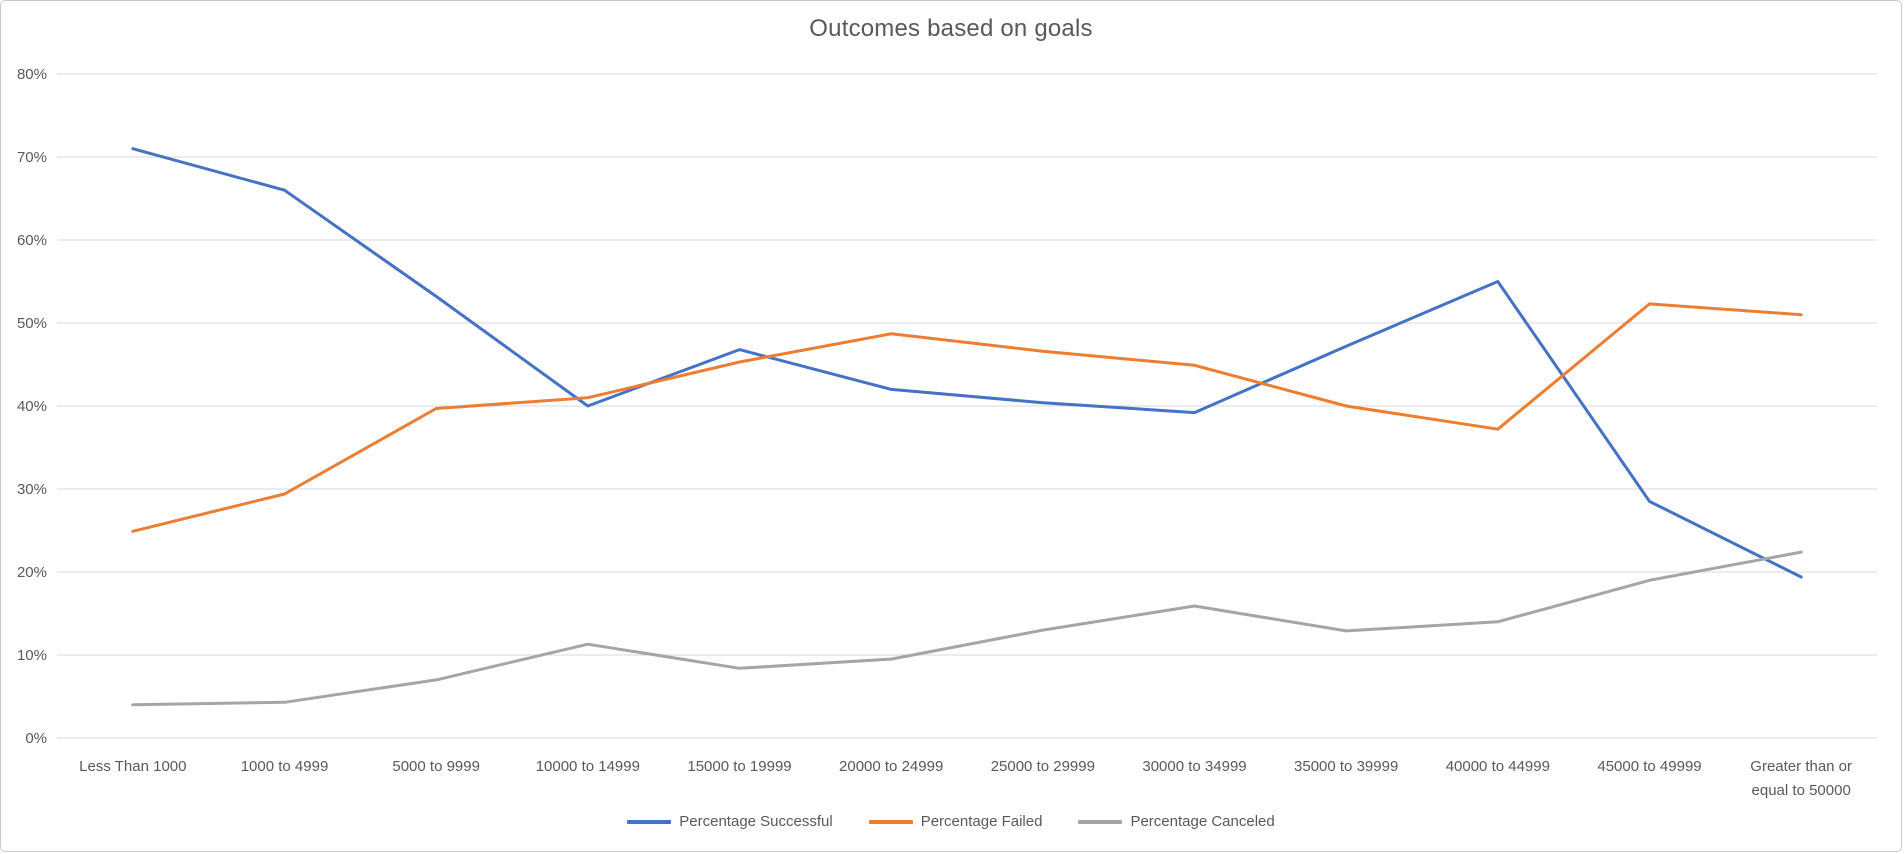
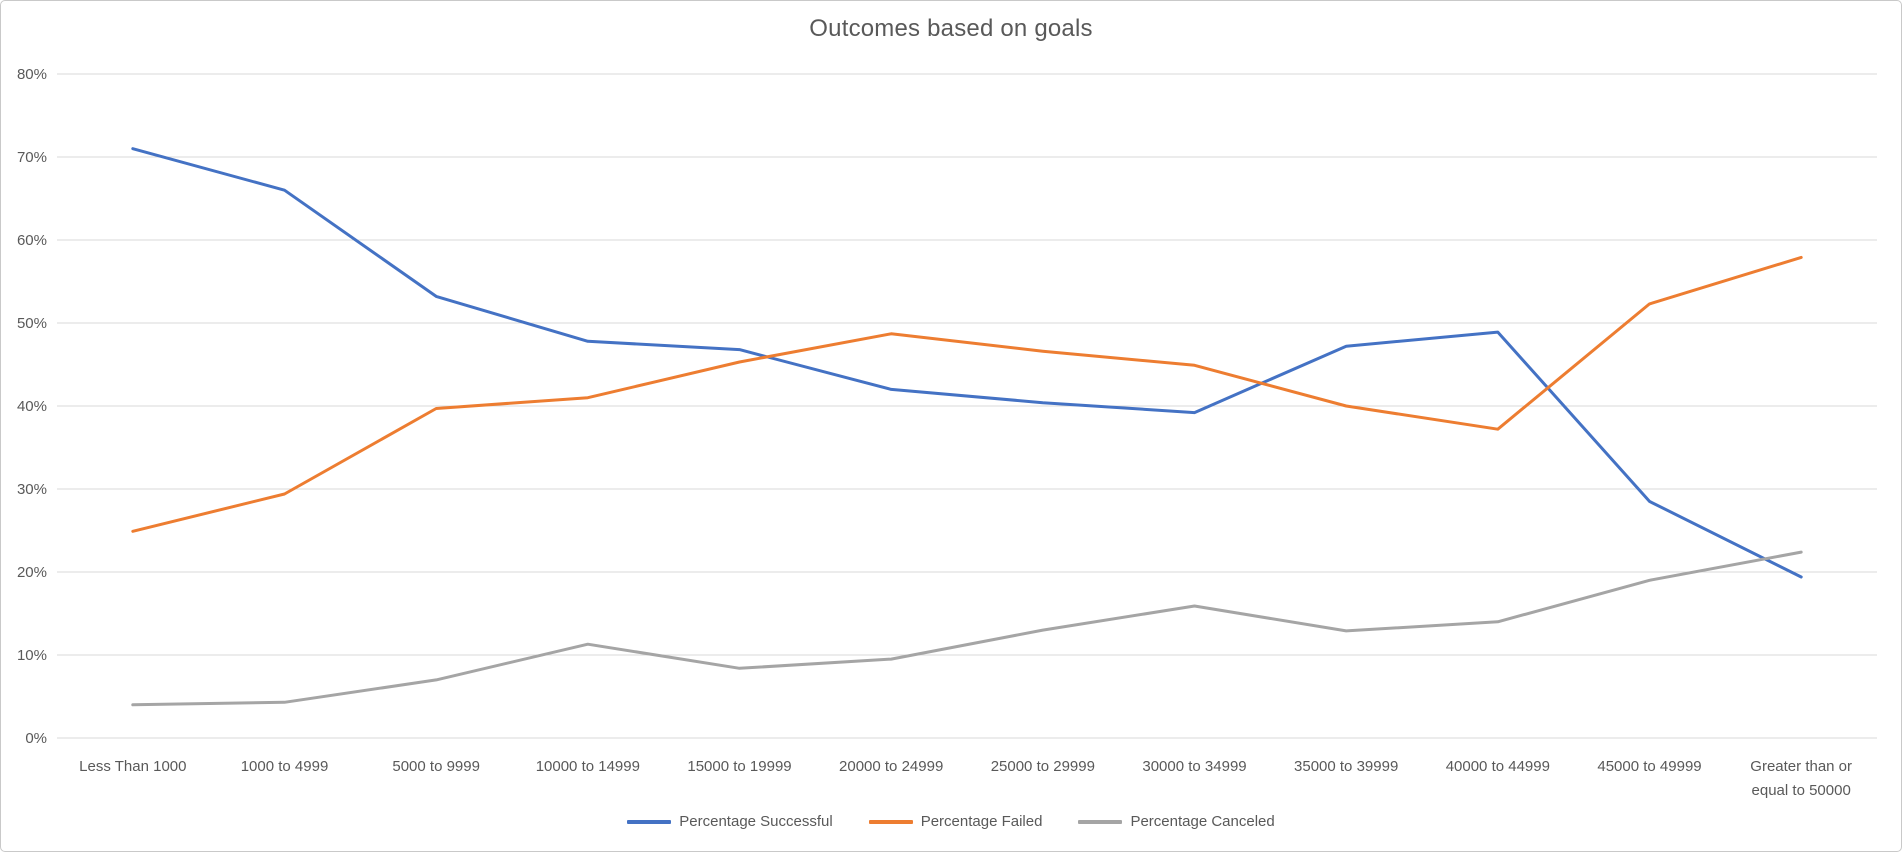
Percentage Successful/10000 to 14999: 40% -> 48%
Percentage Successful/40000 to 44999: 55% -> 49%
Percentage Failed/Greater than or equal to 50000: 51% -> 58%
